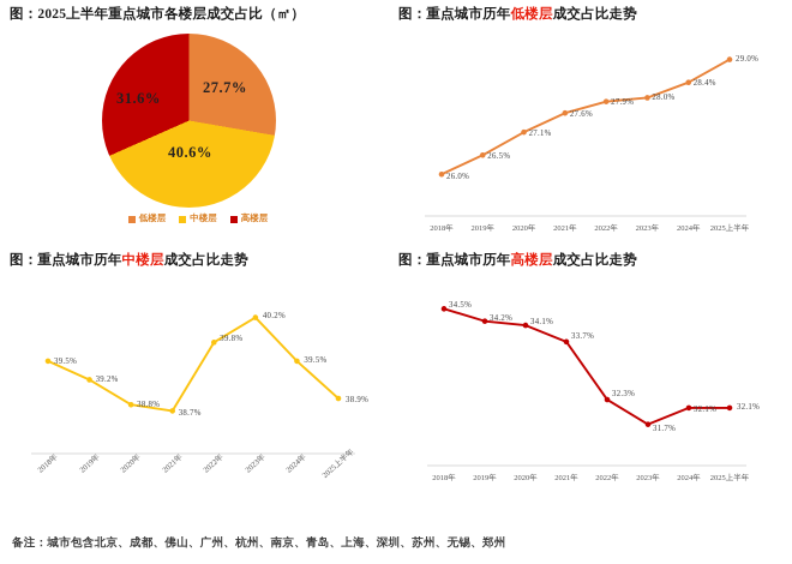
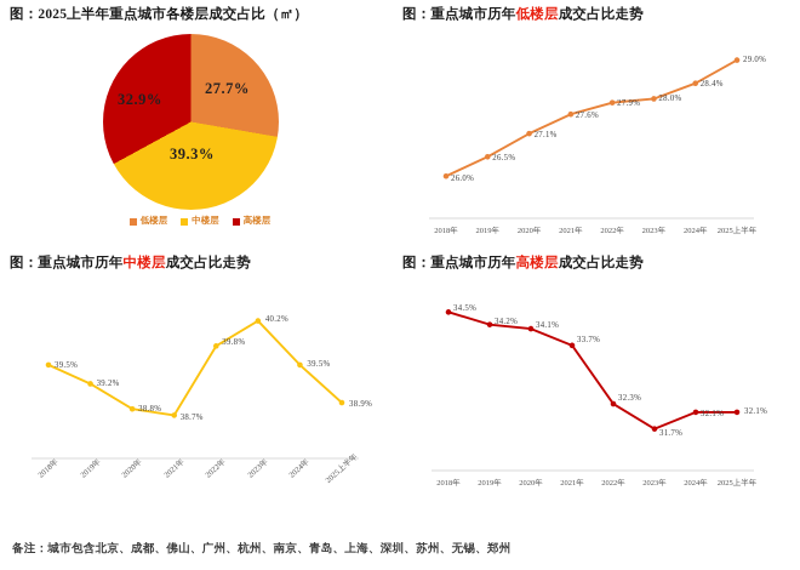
图：2025上半年重点城市各楼层成交占比（㎡）/中楼层: 40.6% -> 39.3%
图：2025上半年重点城市各楼层成交占比（㎡）/高楼层: 31.6% -> 32.9%
